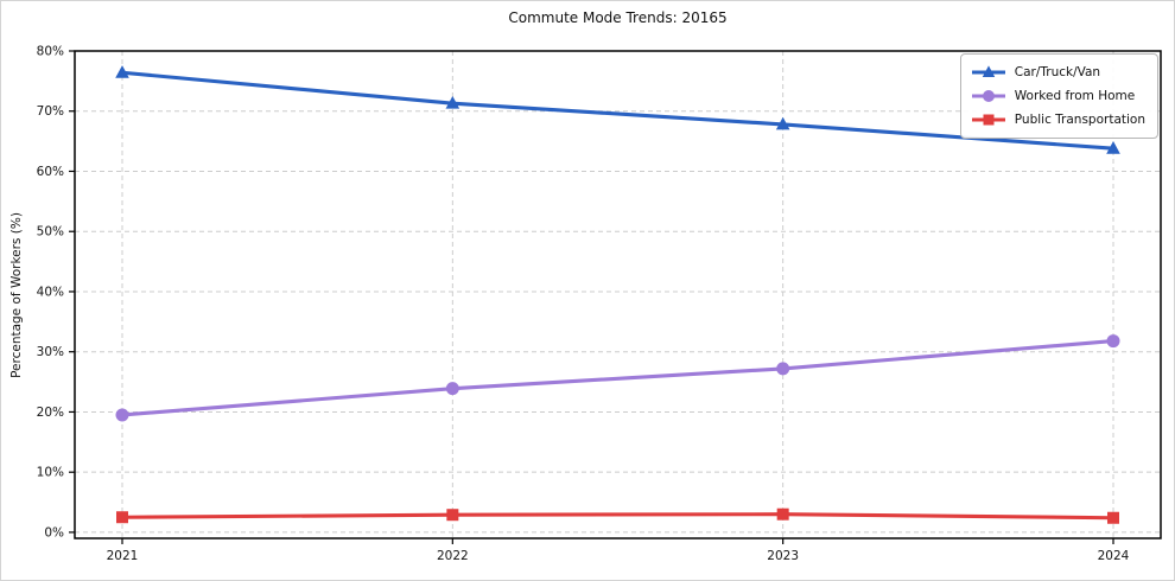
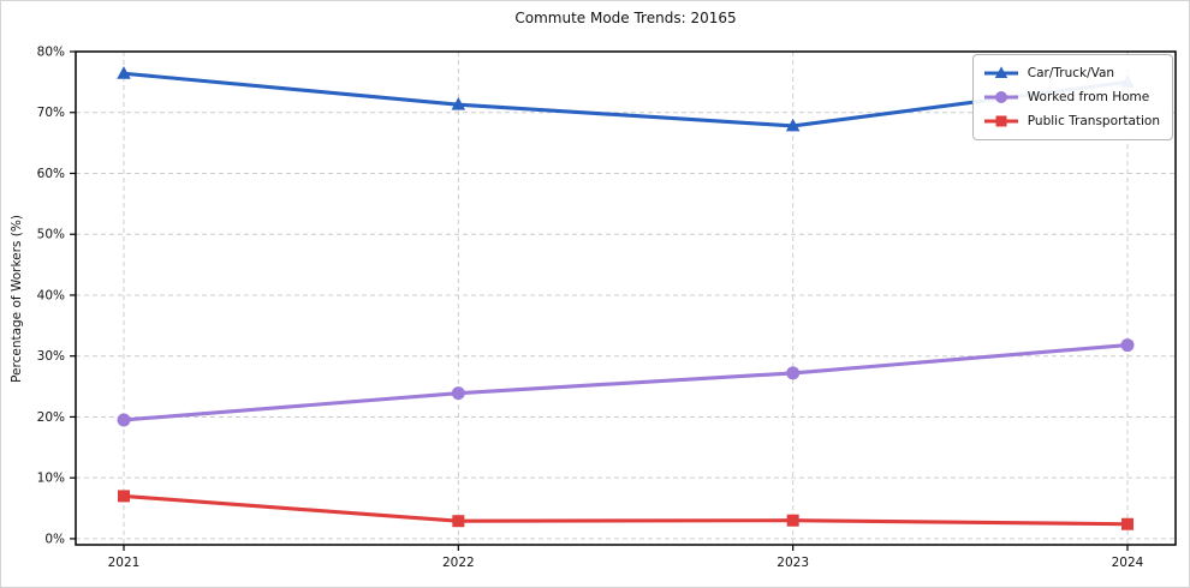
Public Transportation/2021: 2% -> 7%
Car/Truck/Van/2024: 64% -> 75%
